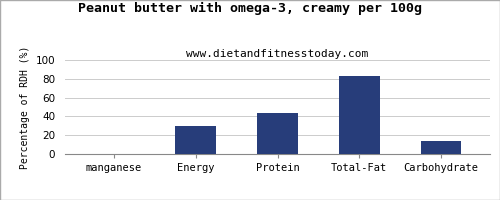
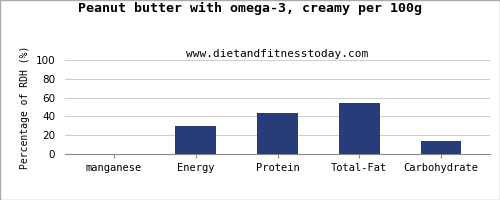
Total-Fat: 83 -> 54
